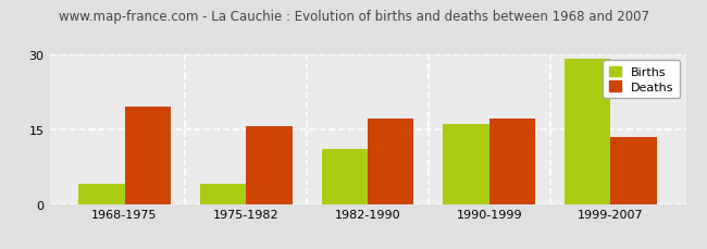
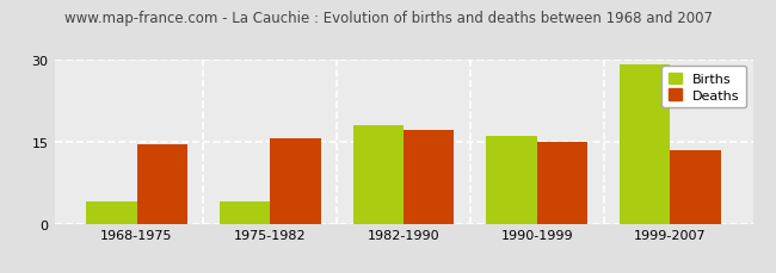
Deaths/1968-1975: 19.5 -> 14.5
Births/1982-1990: 11 -> 18
Deaths/1990-1999: 17.0 -> 15.0
